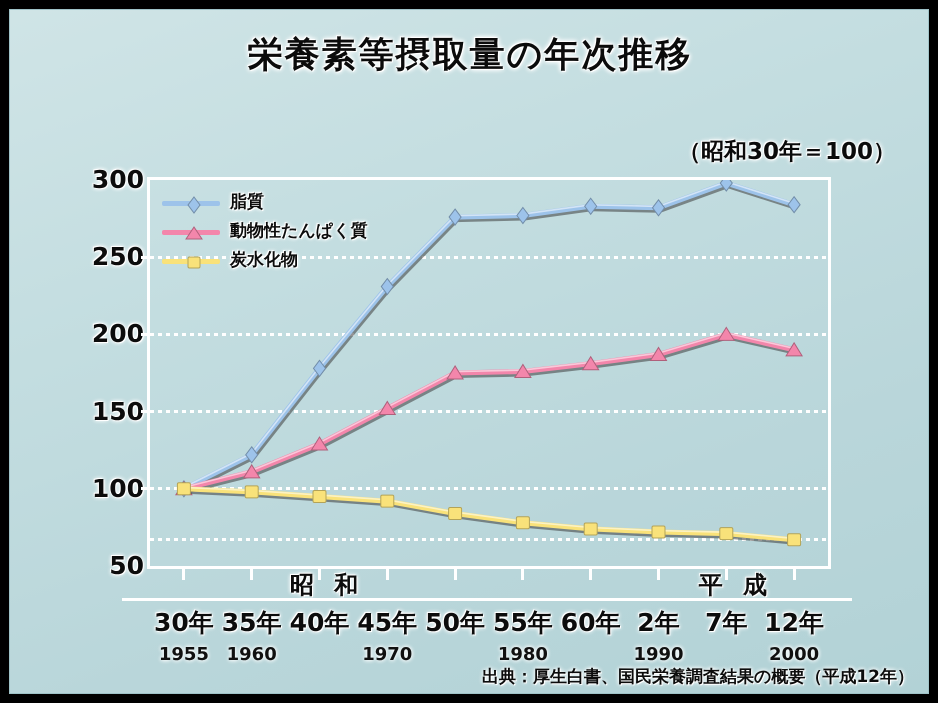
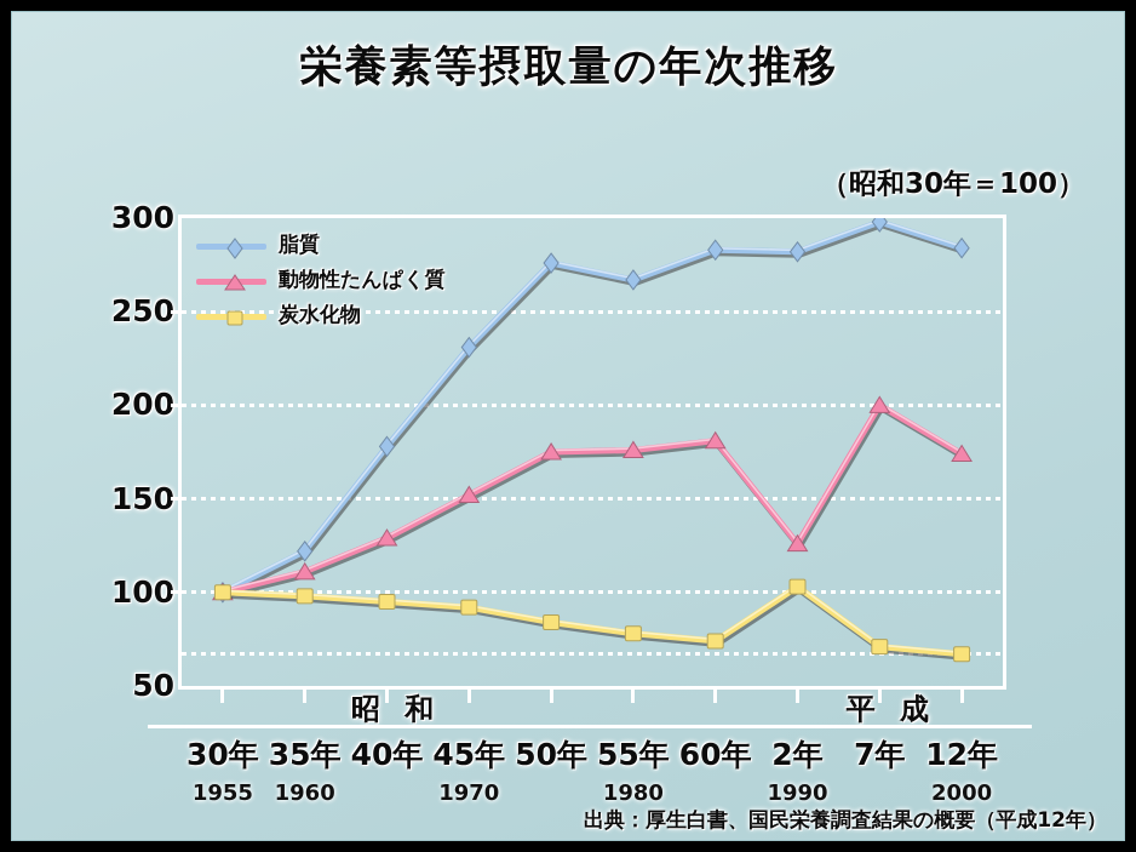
脂質/55年: 277 -> 267
動物性たんぱく質/2年: 187 -> 126
炭水化物/2年: 72 -> 103
動物性たんぱく質/12年: 190 -> 174
